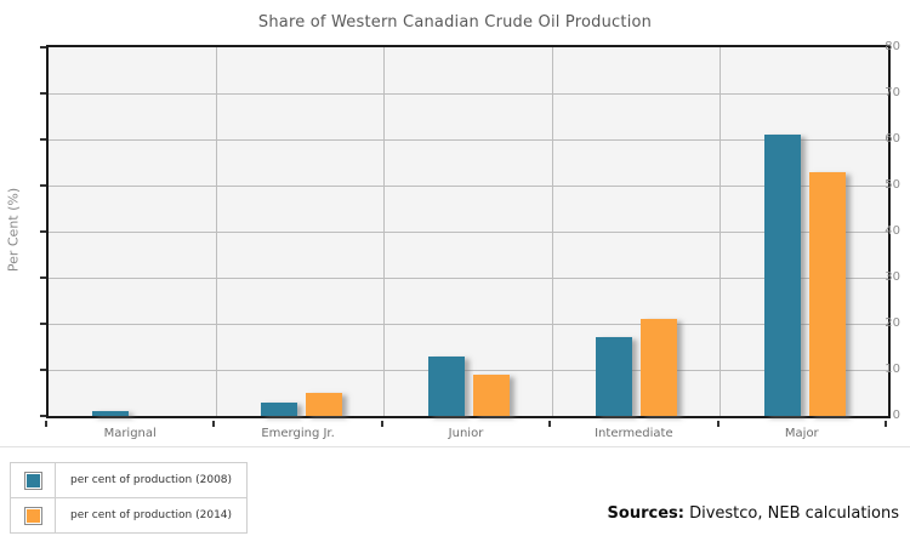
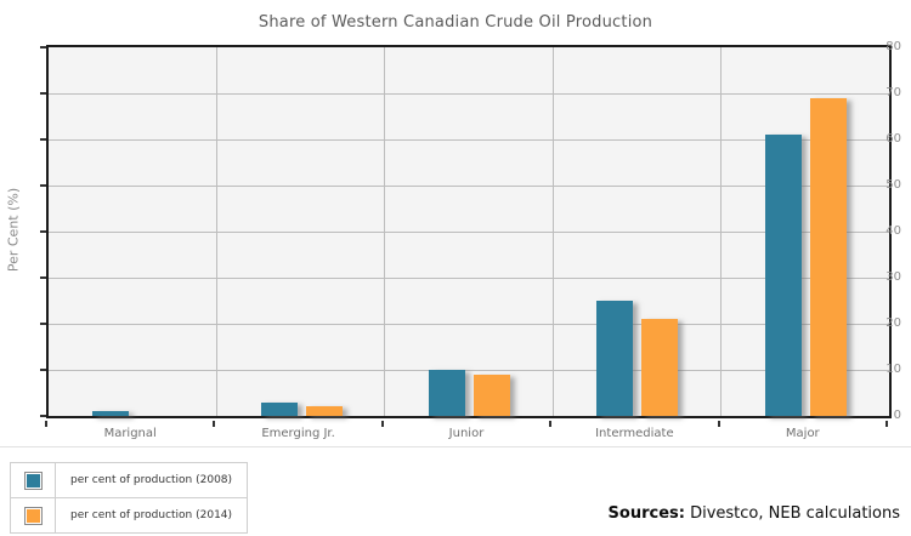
per cent of production (2014)/Emerging Jr.: 5 -> 2
per cent of production (2008)/Junior: 13 -> 10
per cent of production (2008)/Intermediate: 17 -> 25
per cent of production (2014)/Major: 53 -> 69
